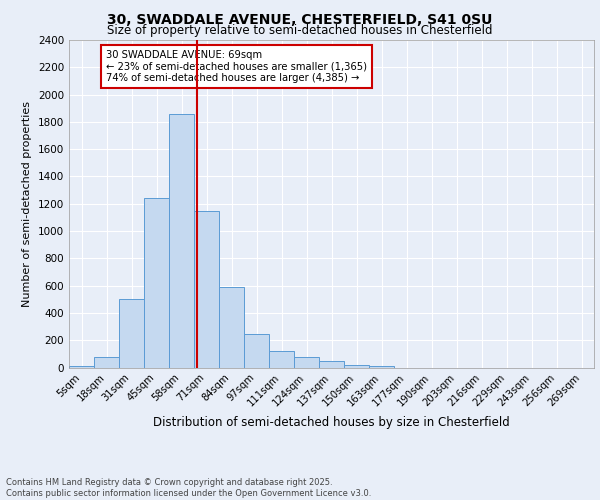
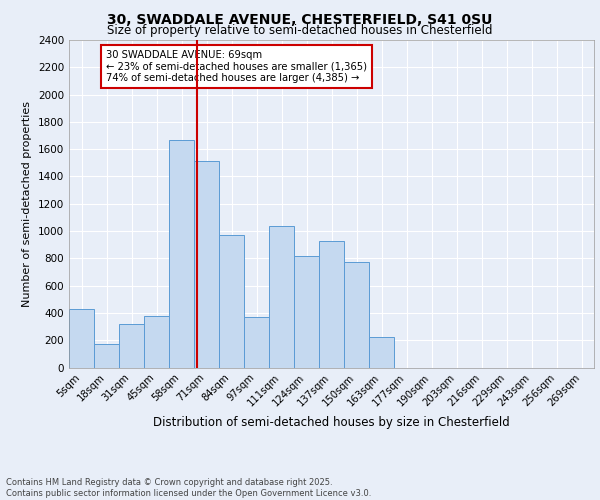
5sqm: 10 -> 430
18sqm: 80 -> 170
31sqm: 500 -> 320
45sqm: 1240 -> 380
58sqm: 1860 -> 1670
71sqm: 1150 -> 1510
84sqm: 590 -> 970
97sqm: 240 -> 370
111sqm: 120 -> 1040
124sqm: 80 -> 820
137sqm: 50 -> 930
150sqm: 20 -> 770
163sqm: 10 -> 220
